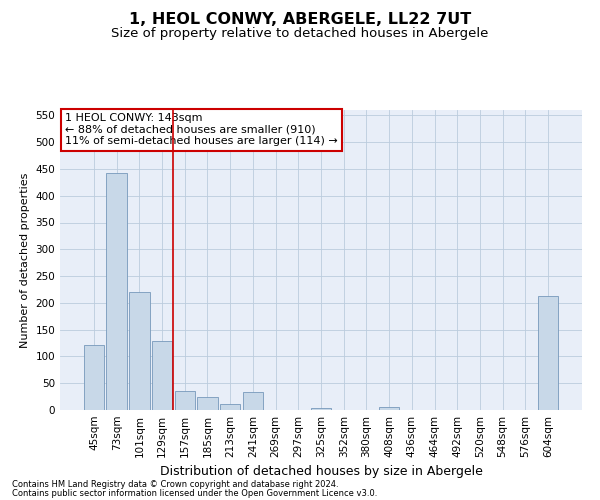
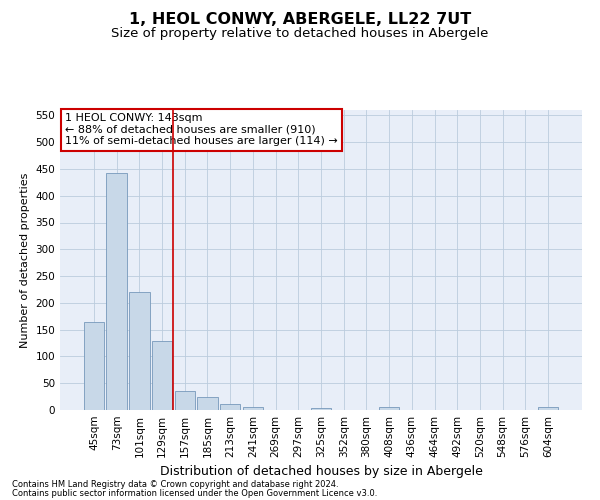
45sqm: 122 -> 165
241sqm: 34 -> 5
604sqm: 212 -> 5
